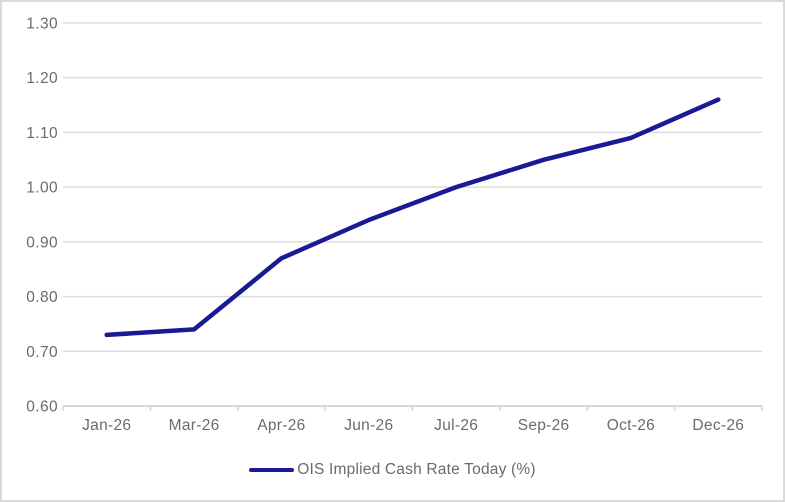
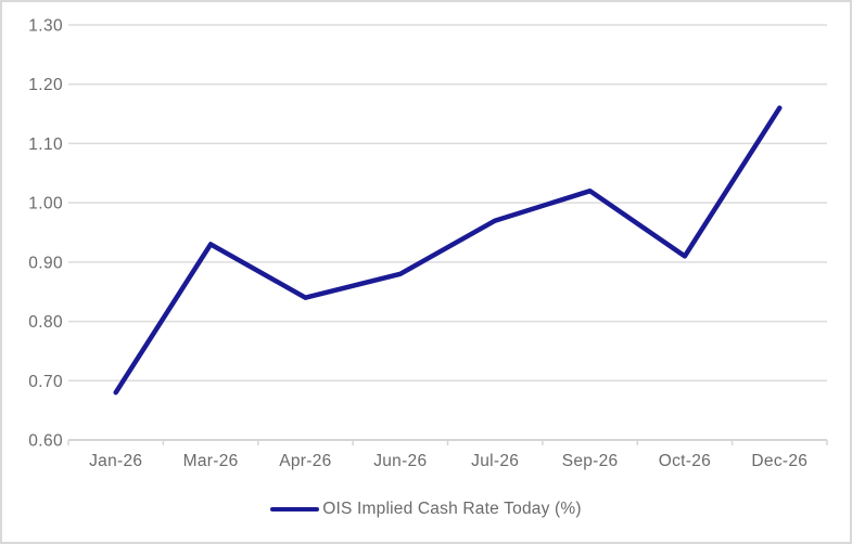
Jan-26: 0.73 -> 0.68
Mar-26: 0.74 -> 0.93
Apr-26: 0.87 -> 0.84
Jun-26: 0.94 -> 0.88
Jul-26: 1.00 -> 0.97
Sep-26: 1.05 -> 1.02
Oct-26: 1.09 -> 0.91
